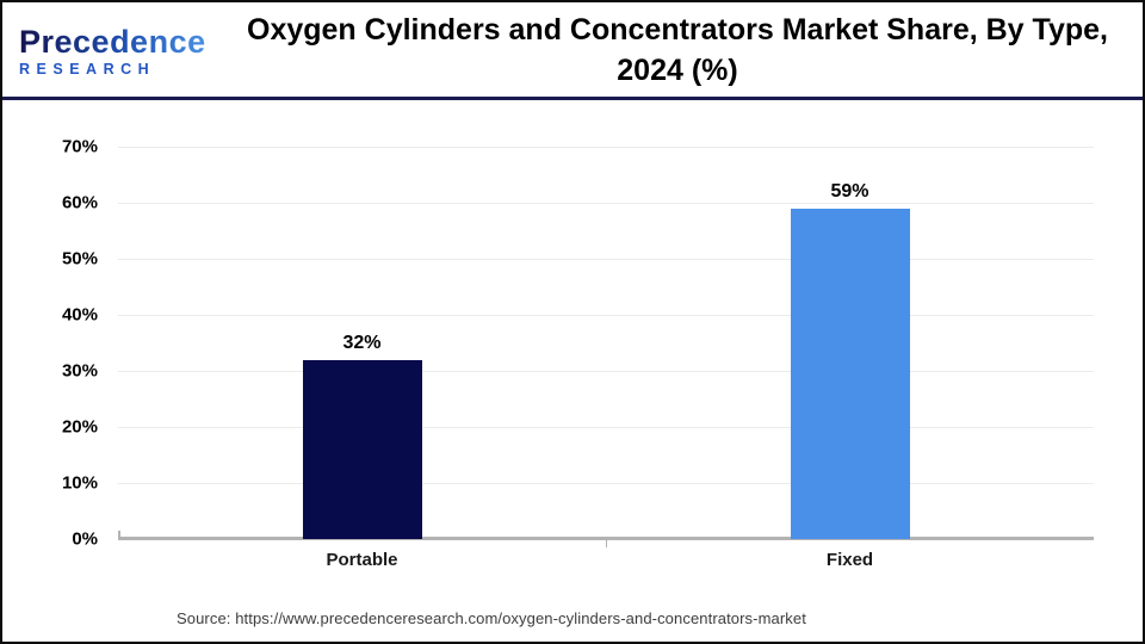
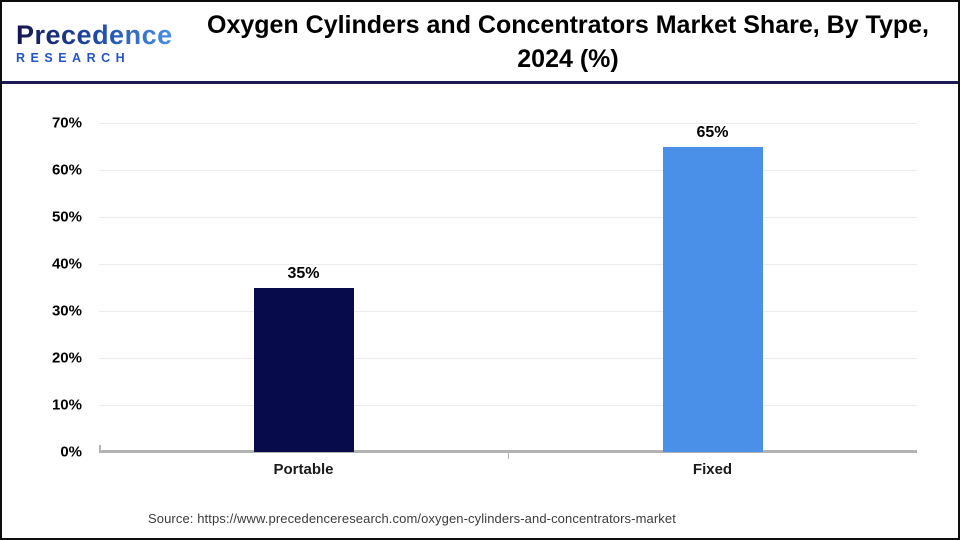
Portable: 32% -> 35%
Fixed: 59% -> 65%
